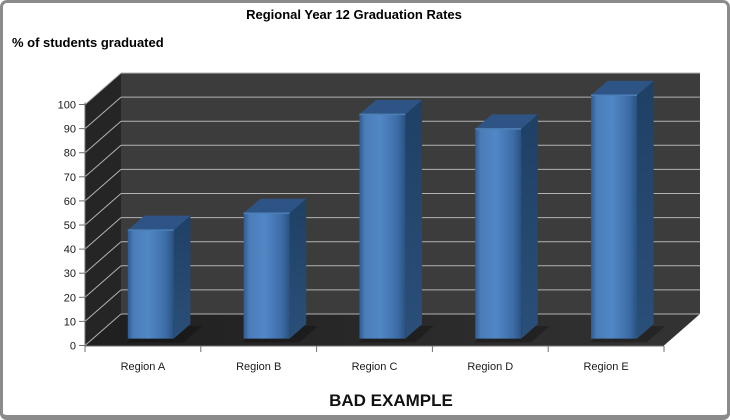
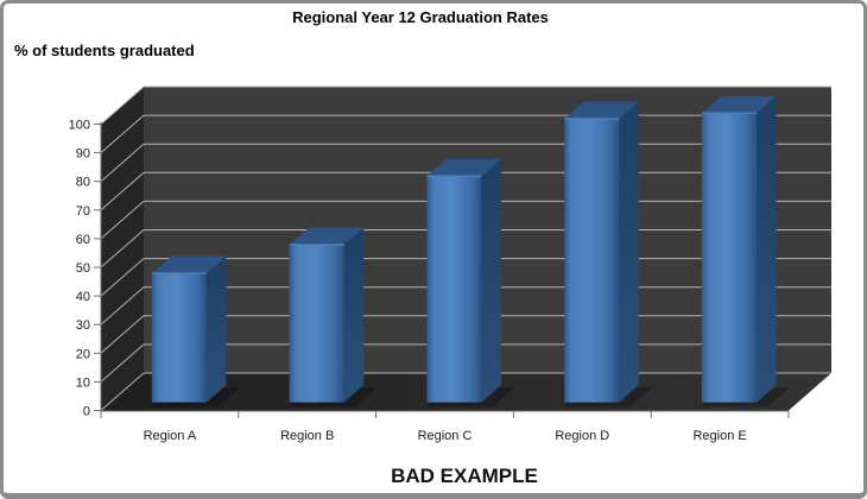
Region B: 52 -> 55
Region C: 93 -> 79
Region D: 87 -> 99
